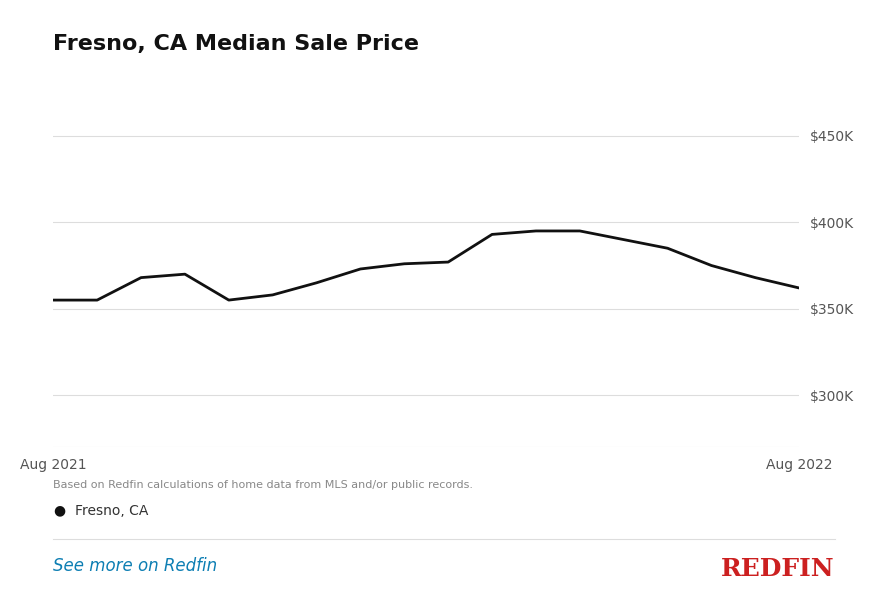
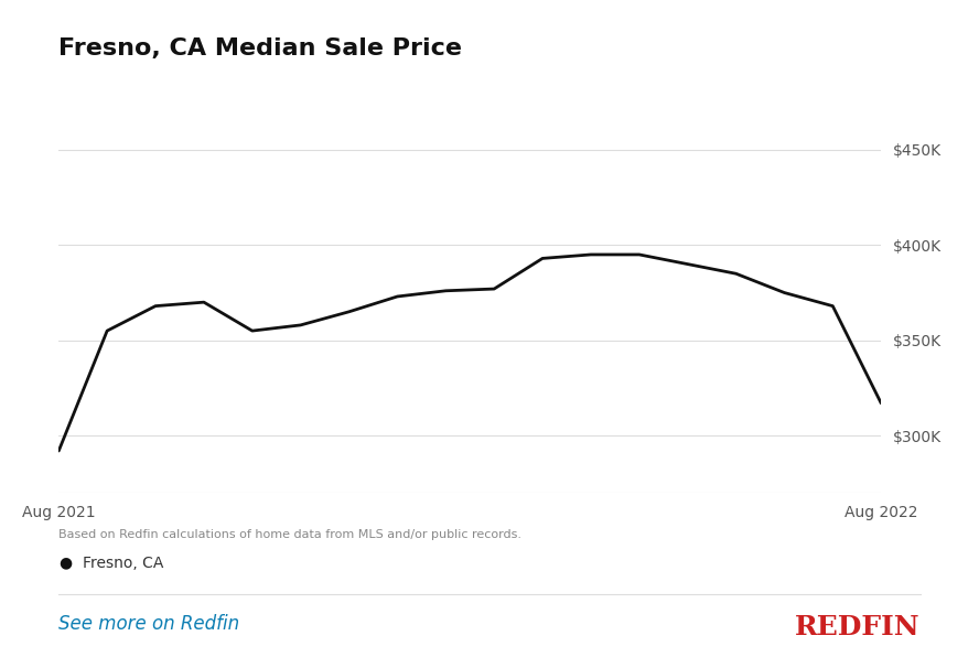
Aug 2021: $355K -> $292K
Aug 2022: $362K -> $317K
